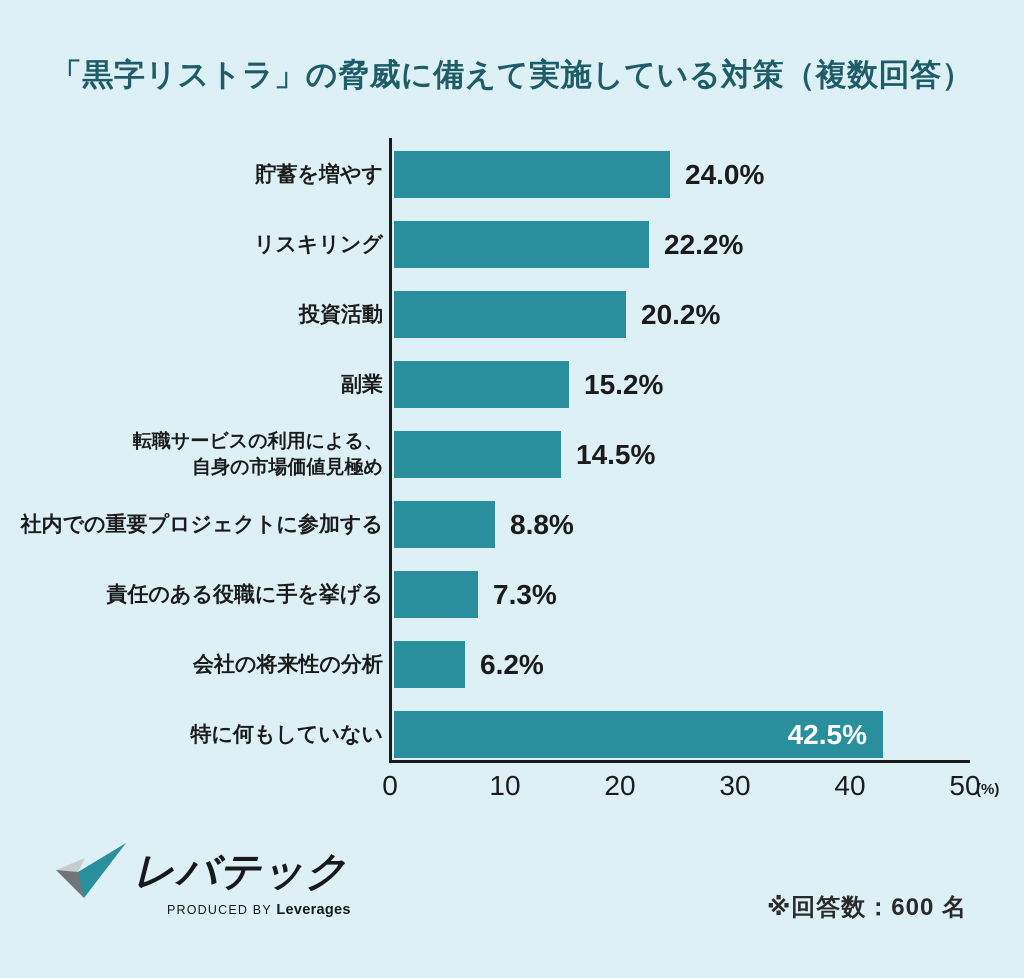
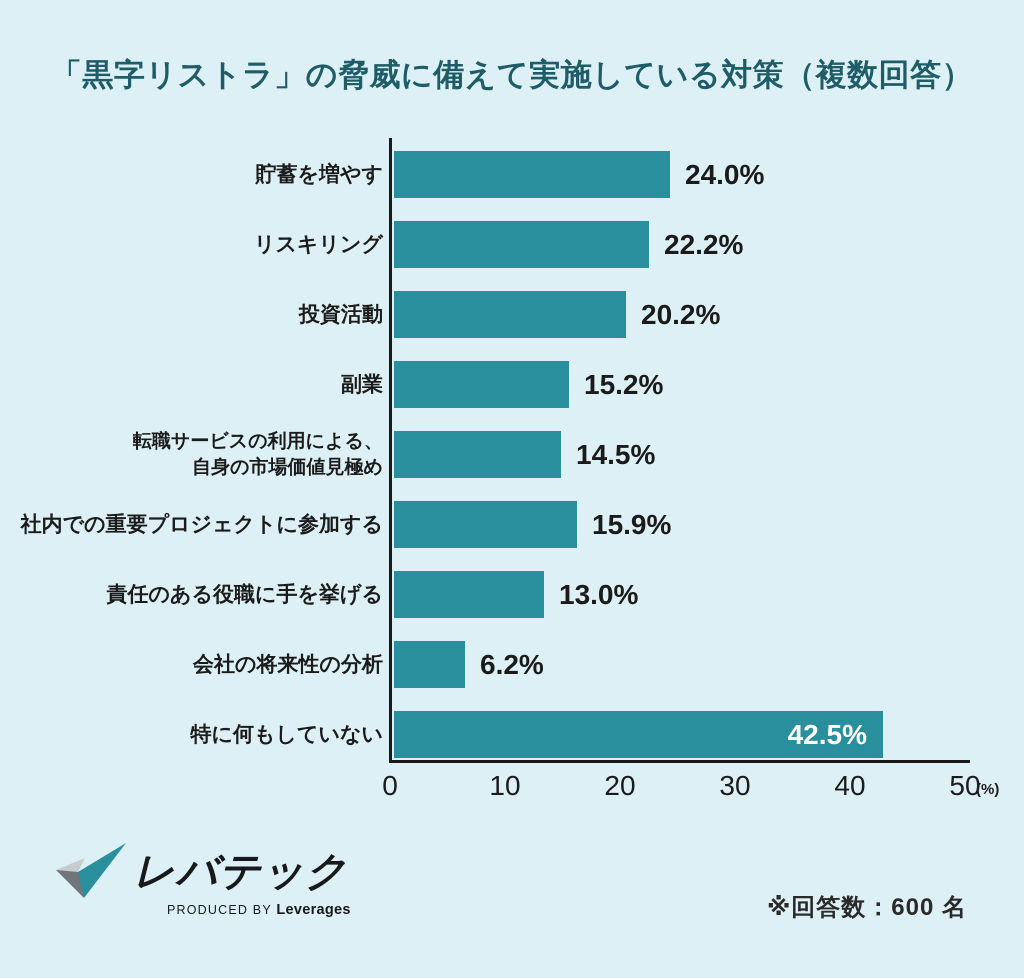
社内での重要プロジェクトに参加する: 8.8% -> 15.9%
責任のある役職に手を挙げる: 7.3% -> 13.0%
